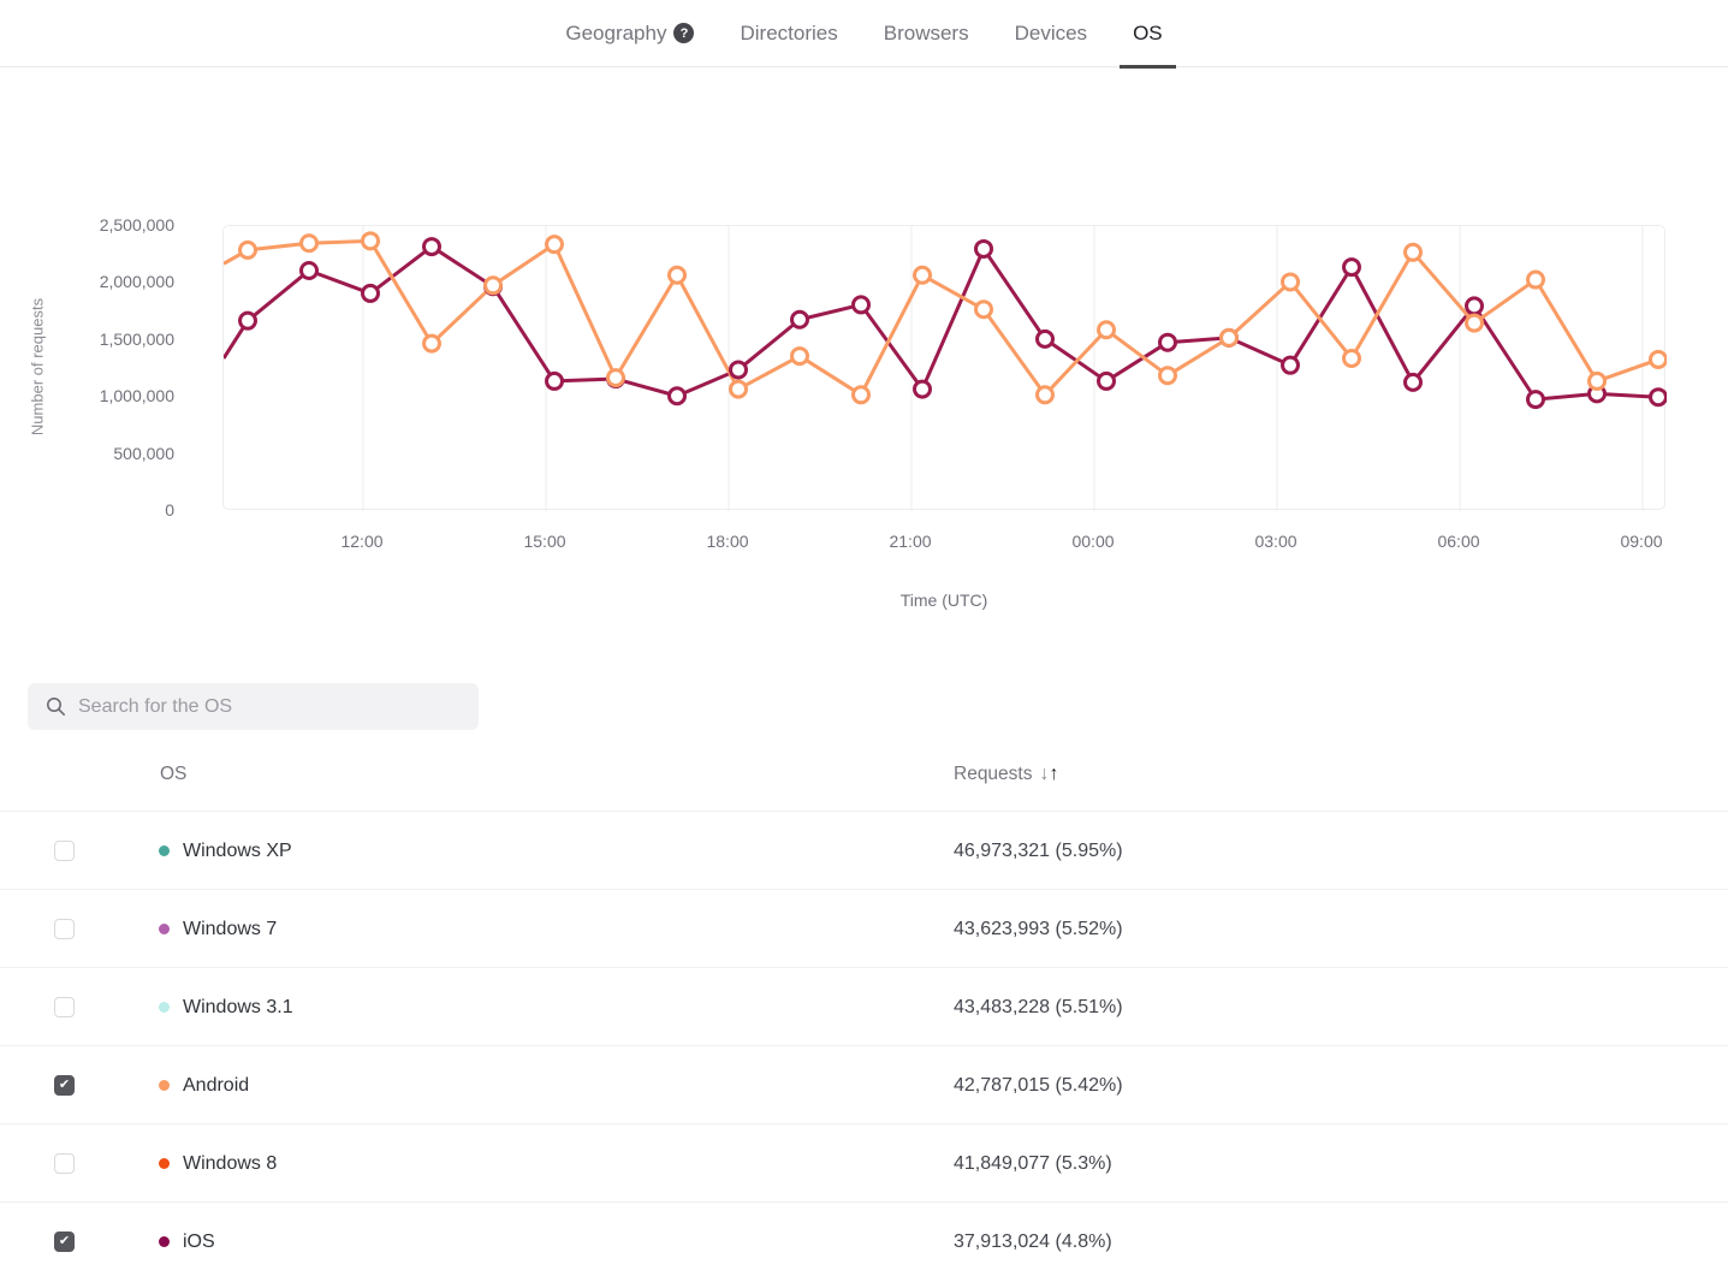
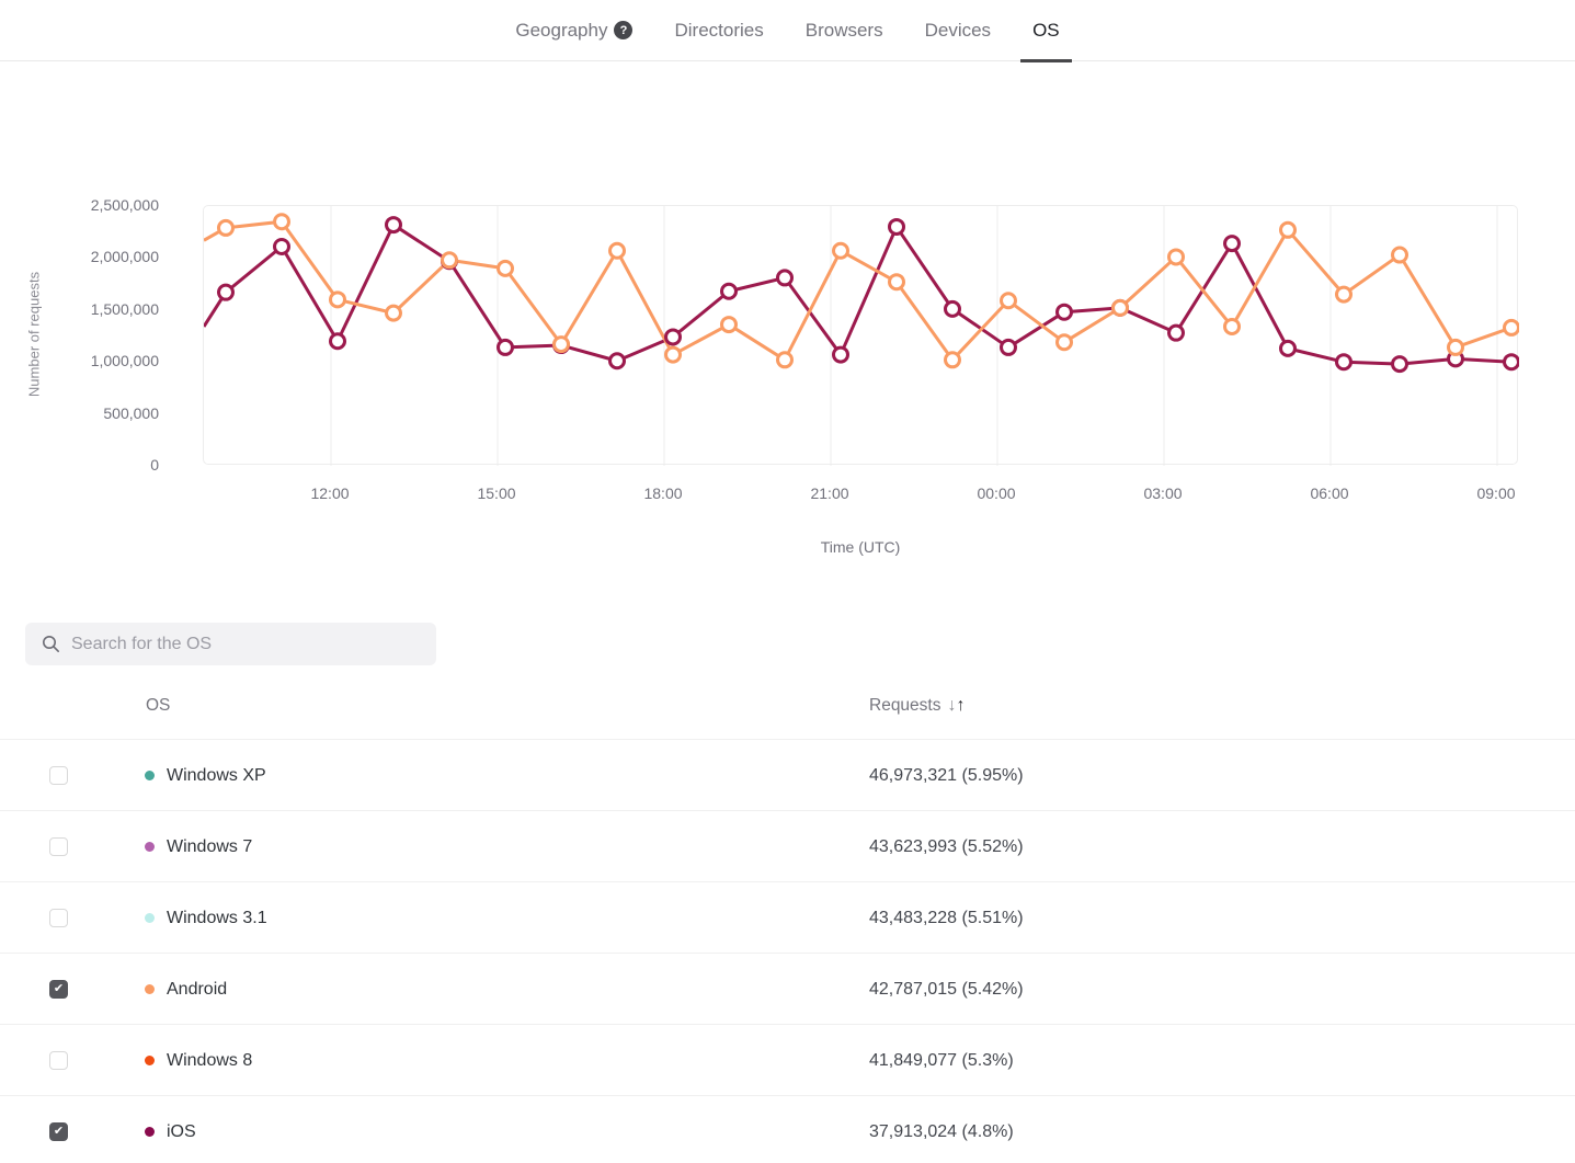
Android/12:00: 2400000 -> 1600000
iOS/12:00: 1900000 -> 1200000
Android/15:00: 2300000 -> 1900000
iOS/06:00: 1800000 -> 1000000
